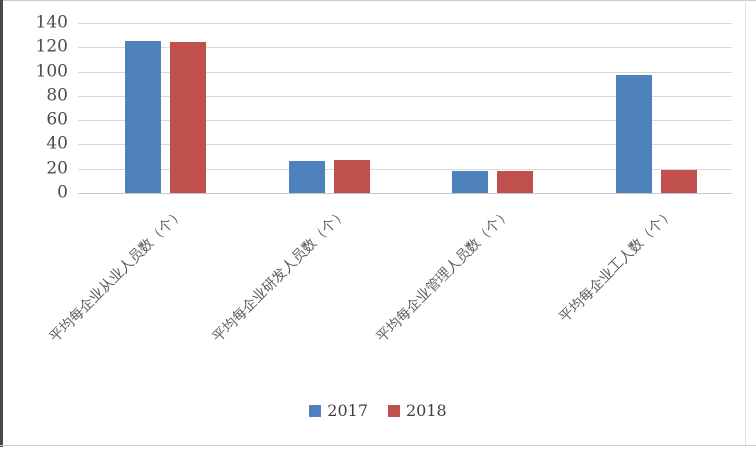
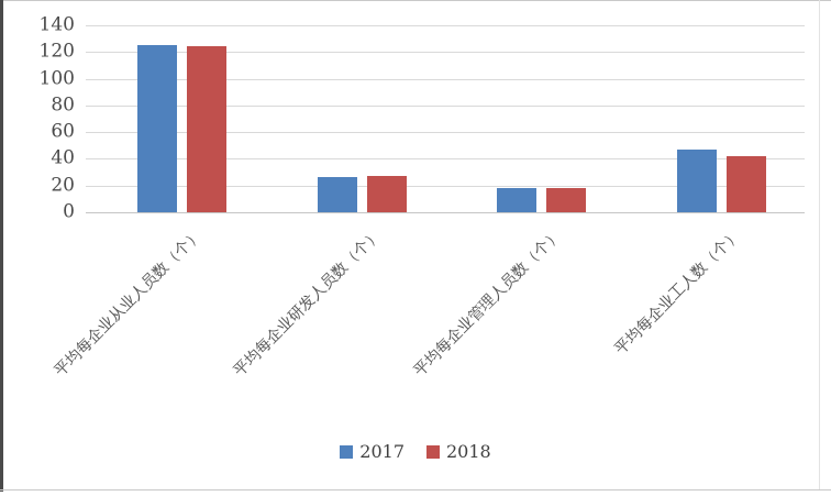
2017/平均每企业工人数（个）: 97 -> 47
2018/平均每企业工人数（个）: 19 -> 42
